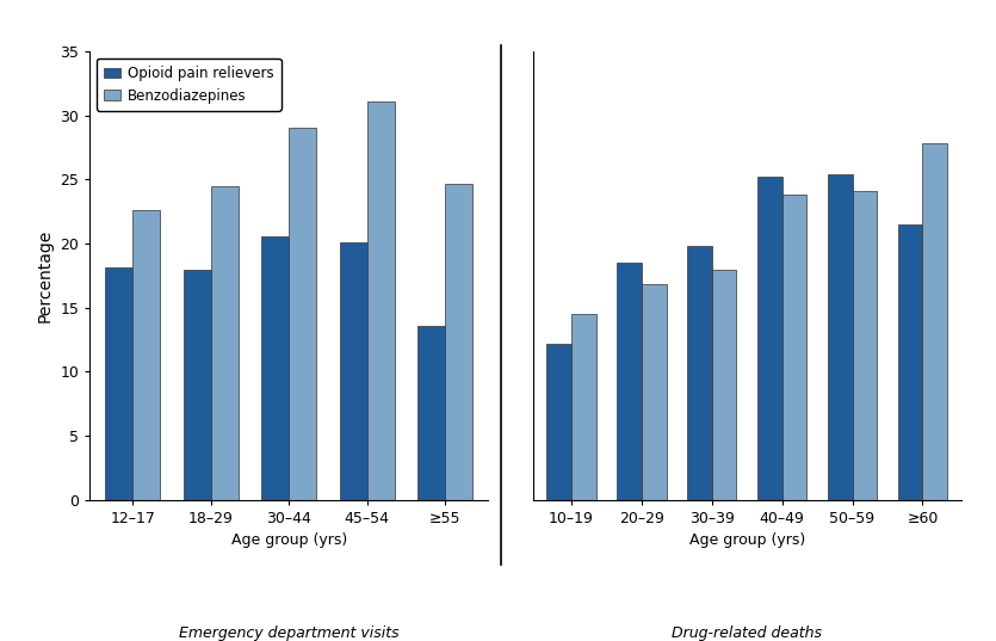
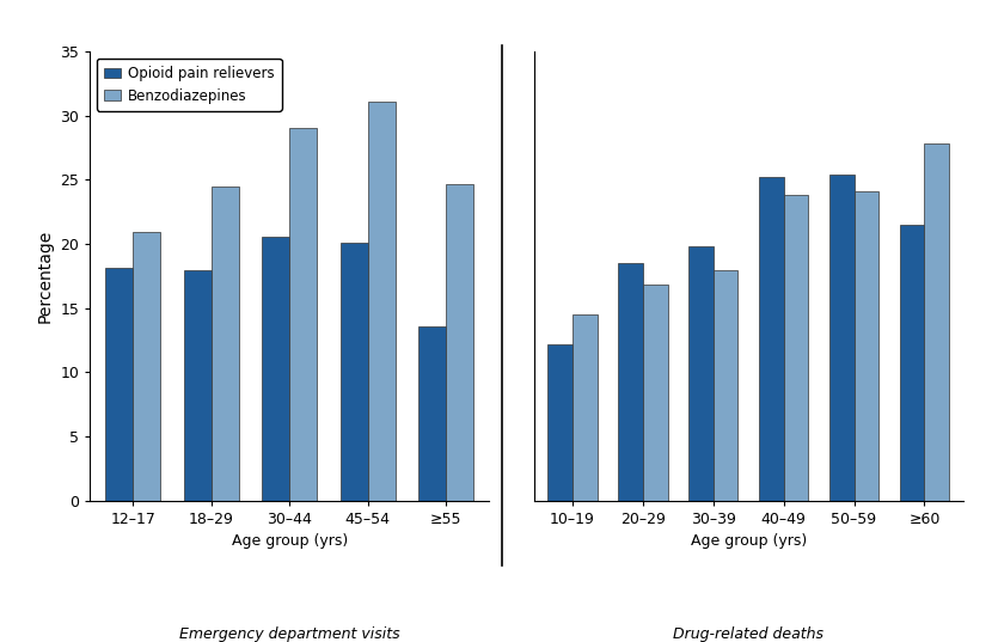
Benzodiazepines/12–17: 22.6 -> 20.9
